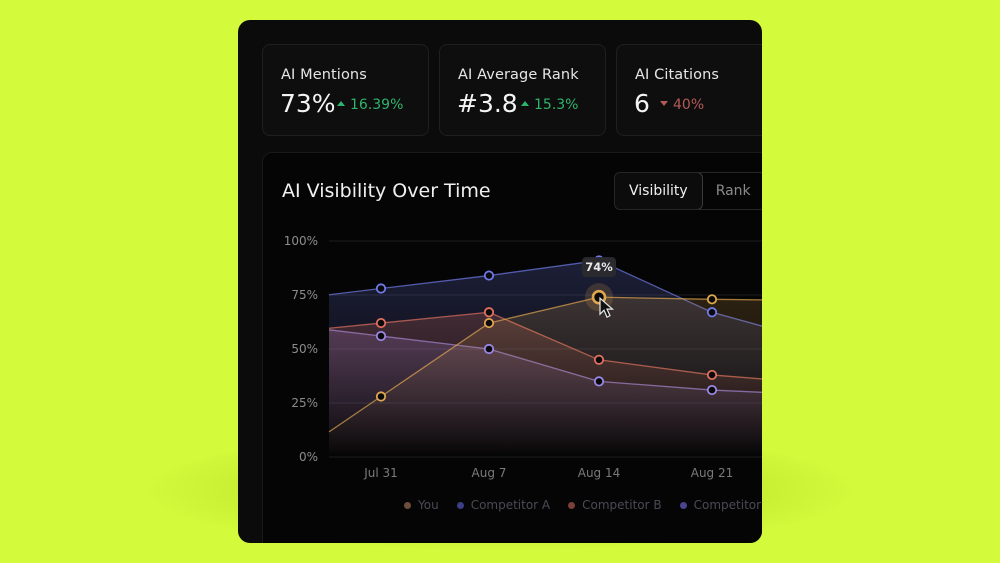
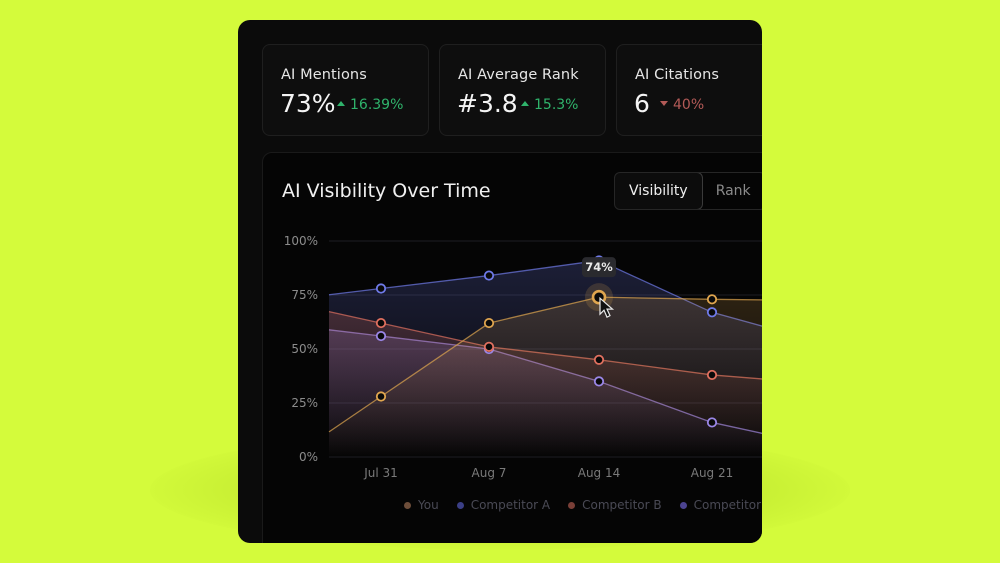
Competitor B/Aug 7: 67% -> 51%
Competitor C/Aug 21: 31% -> 16%
